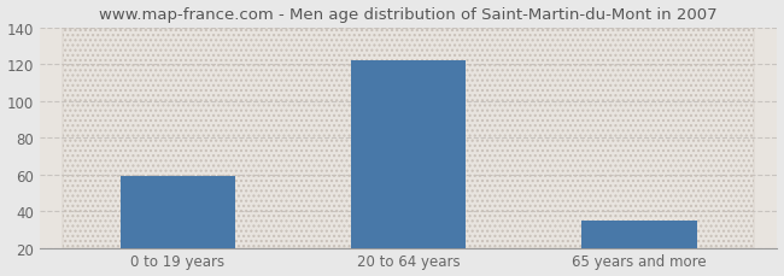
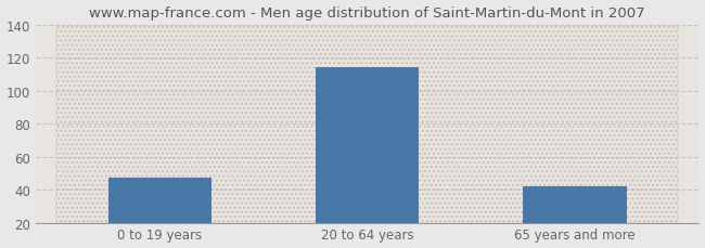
0 to 19 years: 59 -> 47
20 to 64 years: 122 -> 114
65 years and more: 35 -> 42
